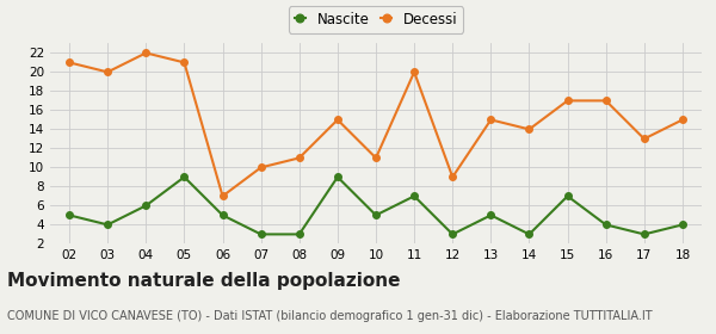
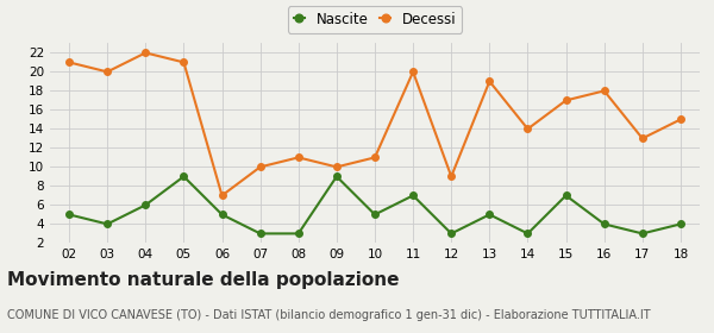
Decessi/09: 15 -> 10
Decessi/13: 15 -> 19
Decessi/16: 17 -> 18
